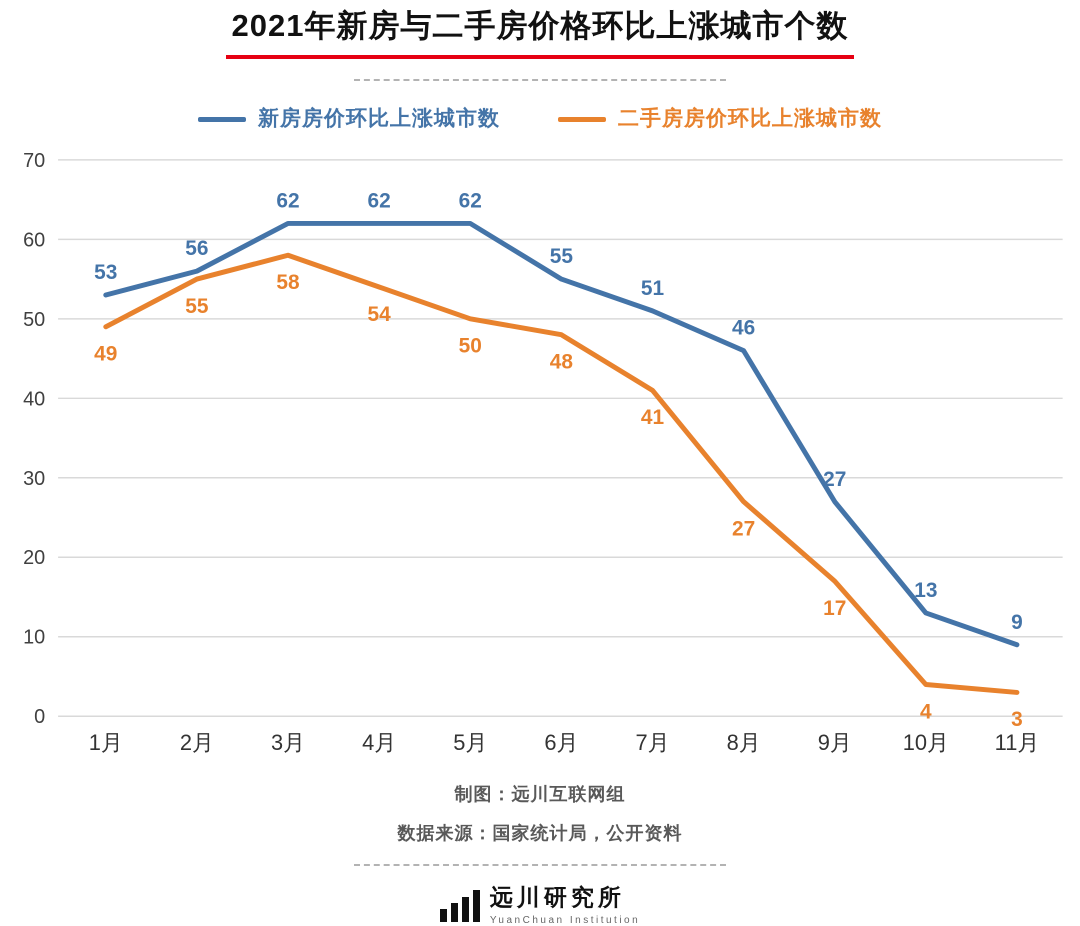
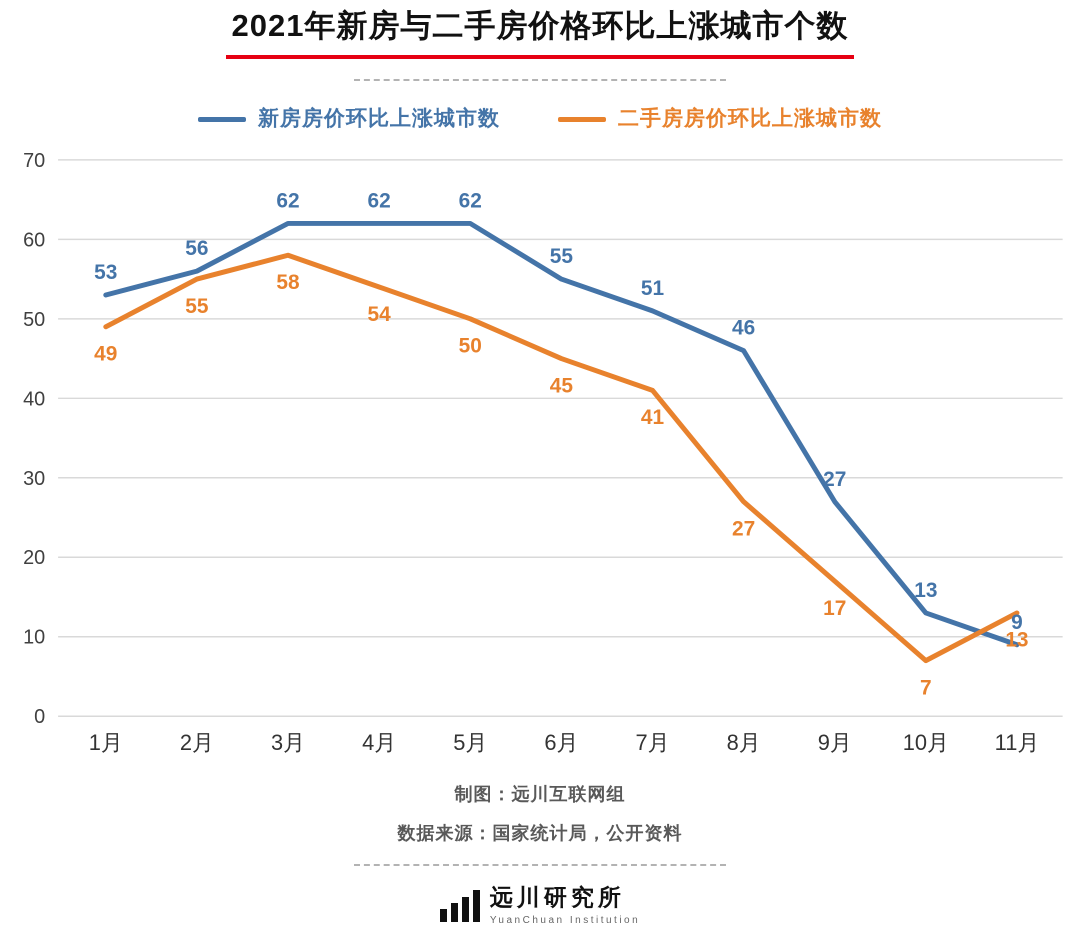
二手房房价环比上涨城市数/6月: 48 -> 45
二手房房价环比上涨城市数/10月: 4 -> 7
二手房房价环比上涨城市数/11月: 3 -> 13
